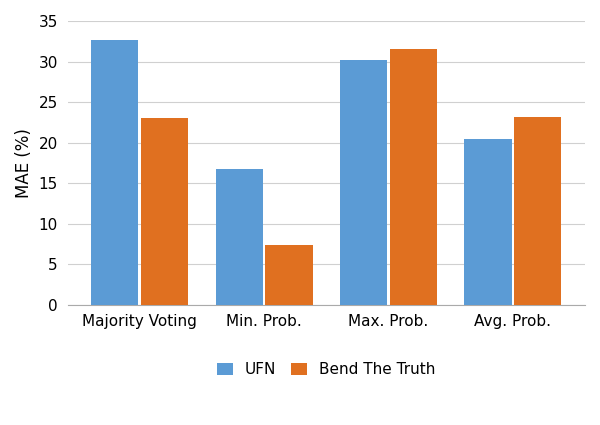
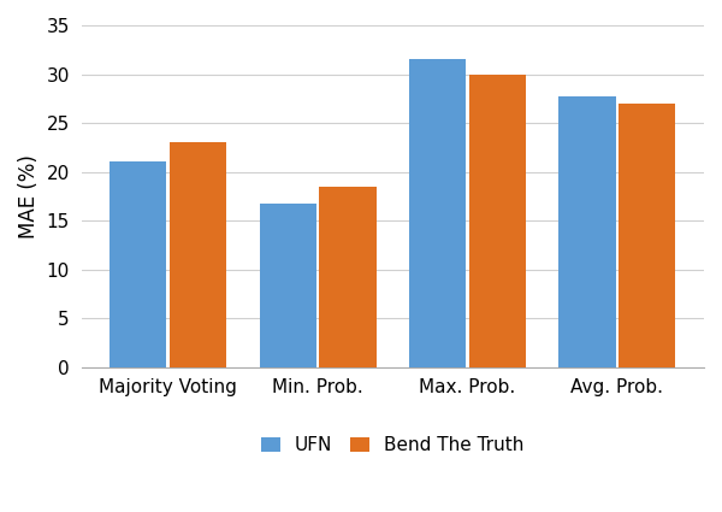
UFN/Majority Voting: 32.6 -> 21.0
Bend The Truth/Min. Prob.: 7.4 -> 18.5
UFN/Max. Prob.: 30.2 -> 31.5
Bend The Truth/Max. Prob.: 31.6 -> 30.0
UFN/Avg. Prob.: 20.4 -> 27.7
Bend The Truth/Avg. Prob.: 23.2 -> 27.0
